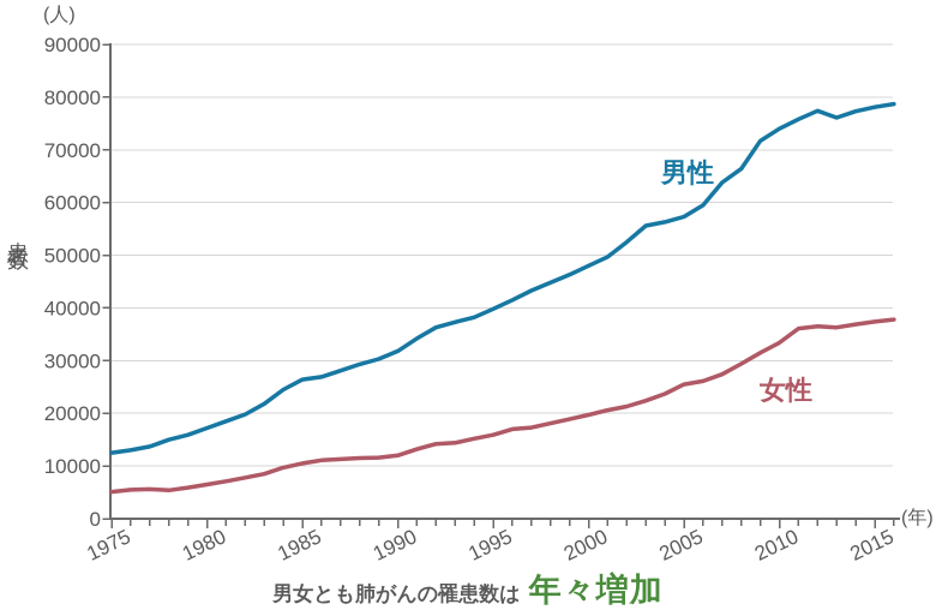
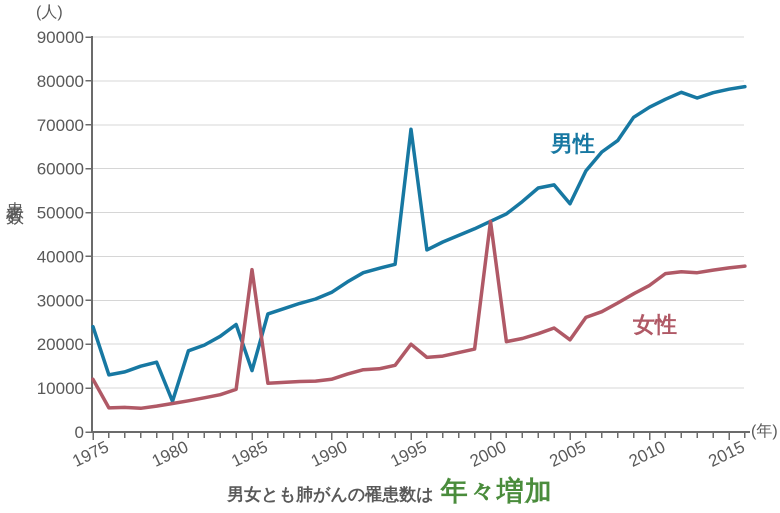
男性/1975: 12000 -> 24000
女性/1975: 5000 -> 12000
男性/1980: 17000 -> 7000
男性/1985: 26000 -> 14000
女性/1985: 10000 -> 37000
男性/1995: 40000 -> 69000
女性/1995: 16000 -> 20000
女性/2000: 20000 -> 48000
男性/2005: 57000 -> 52000
女性/2005: 26000 -> 21000
